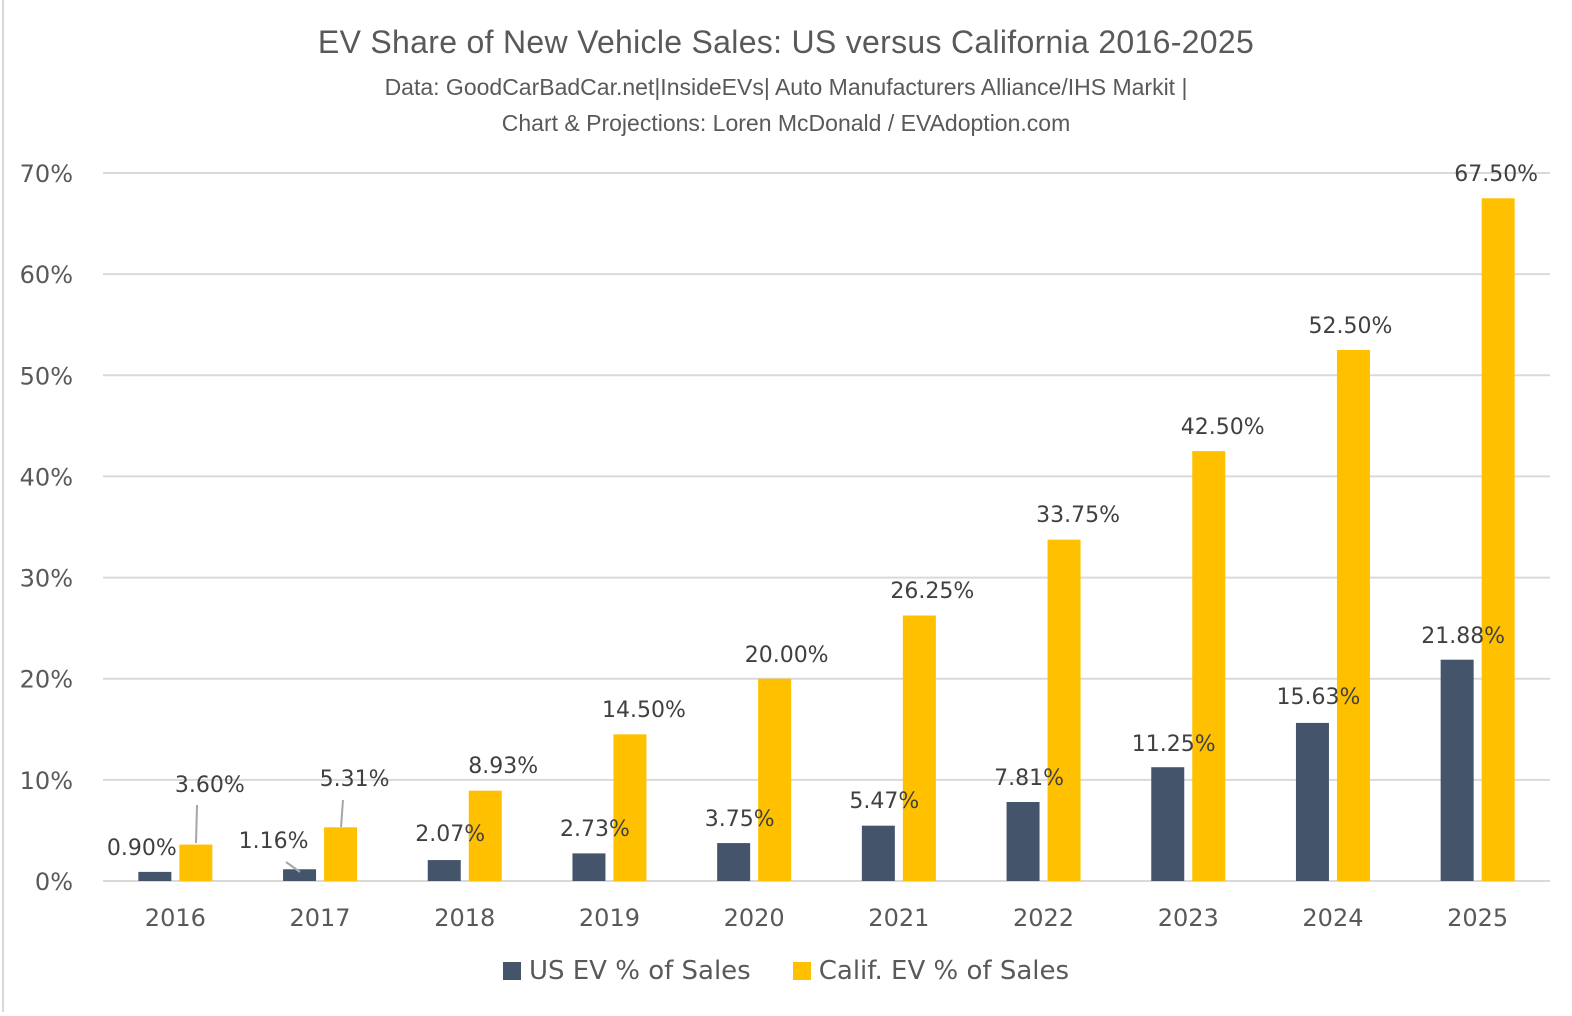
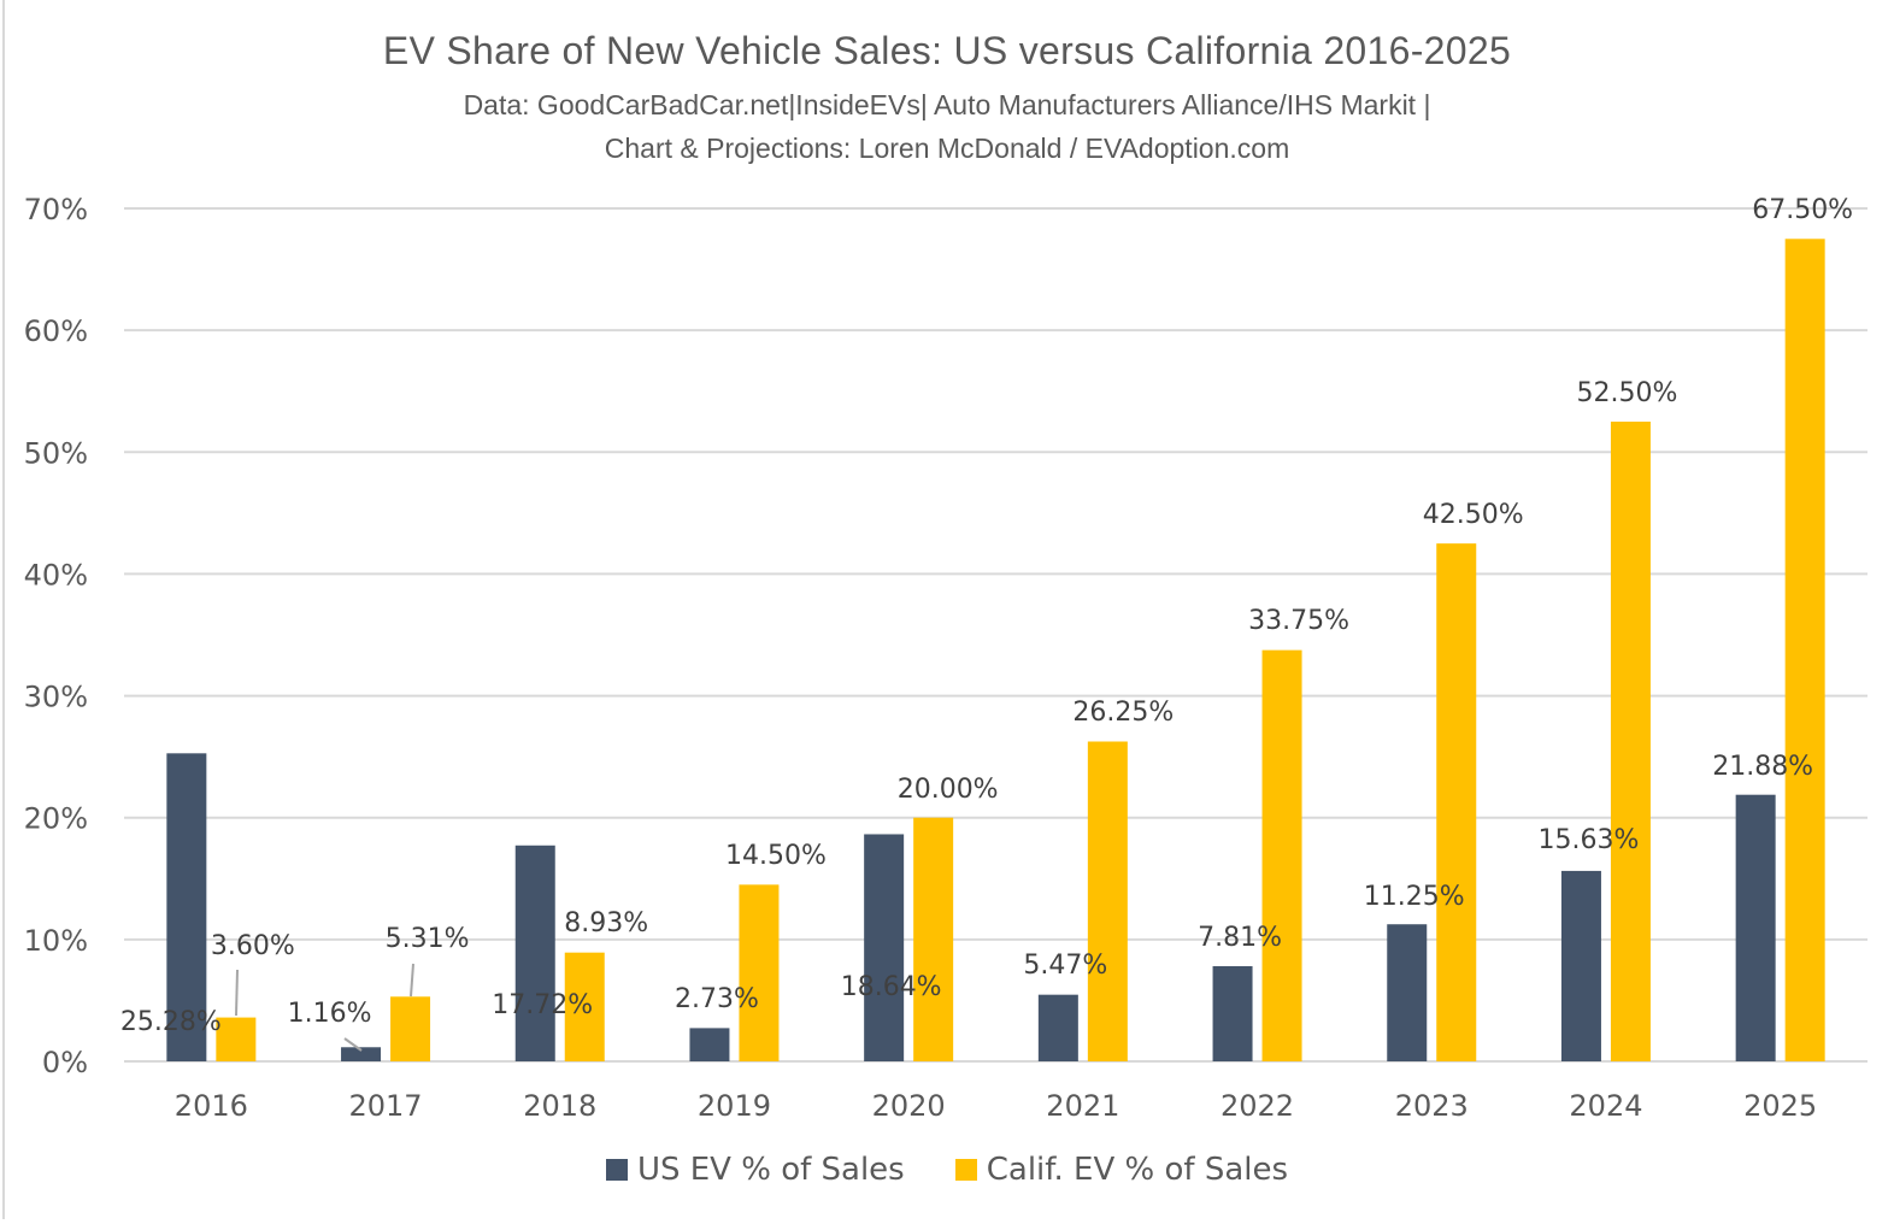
US EV % of Sales/2016: 0.90% -> 25.28%
US EV % of Sales/2018: 2.07% -> 17.72%
US EV % of Sales/2020: 3.75% -> 18.64%
